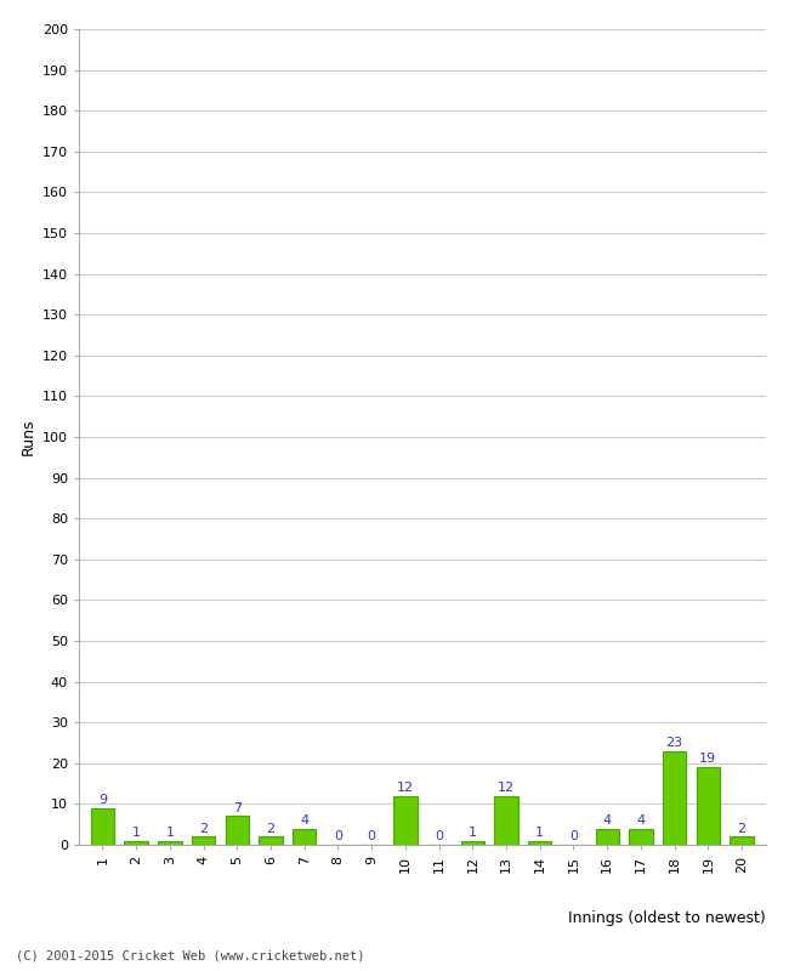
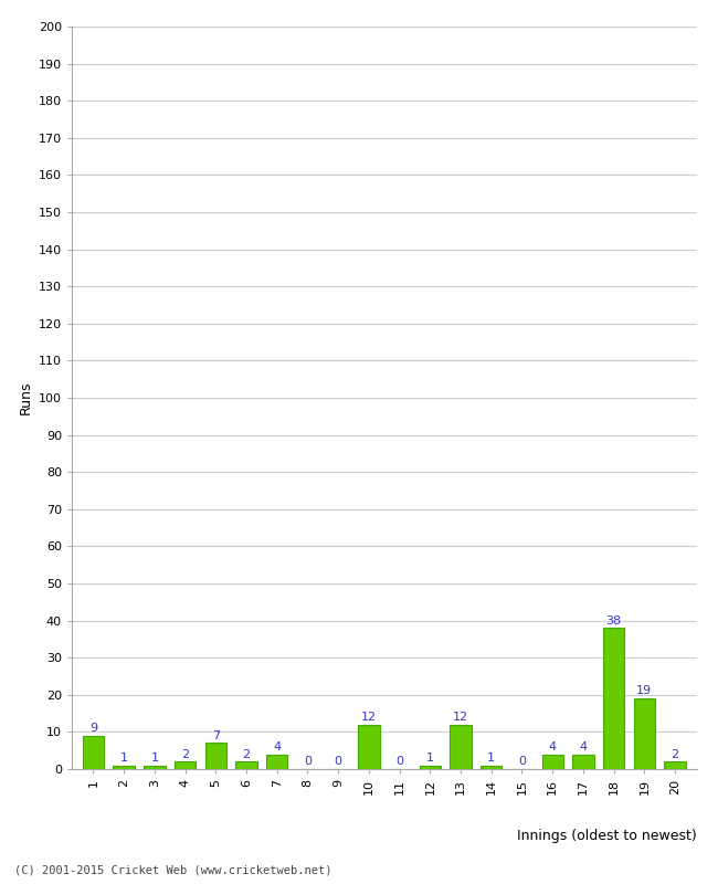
18: 23 -> 38
